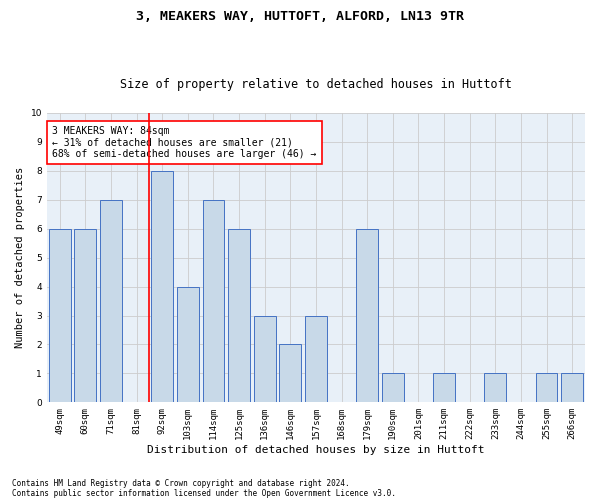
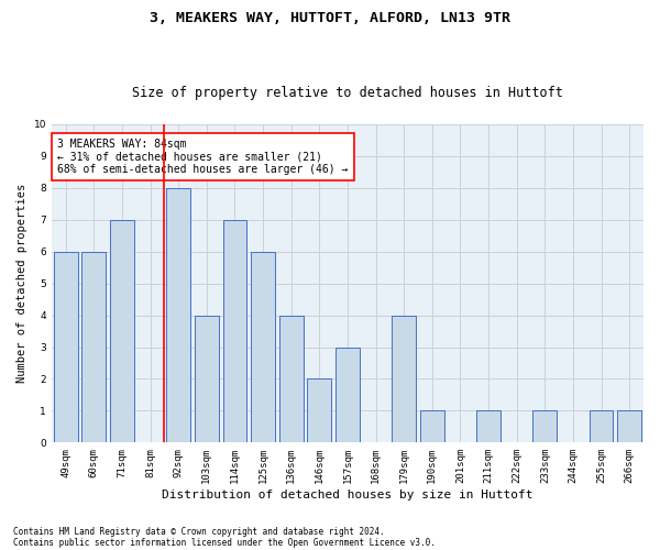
136sqm: 3 -> 4
179sqm: 6 -> 4
